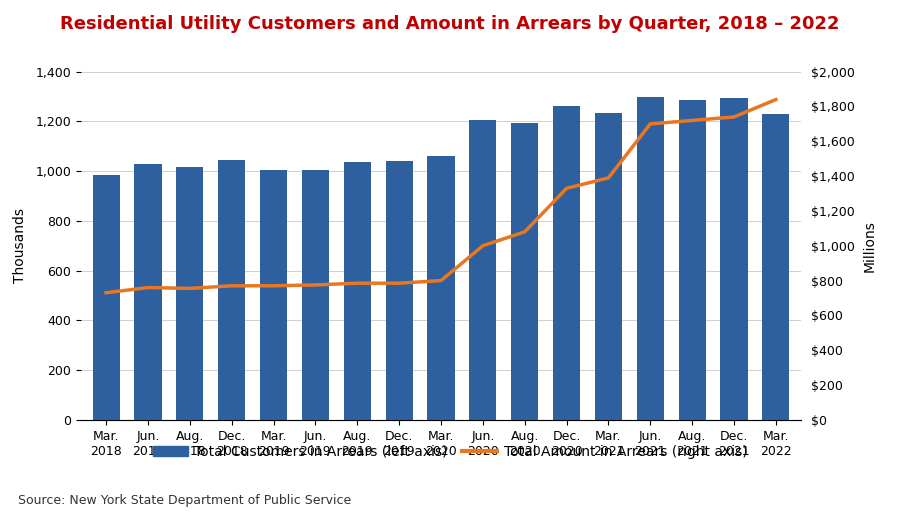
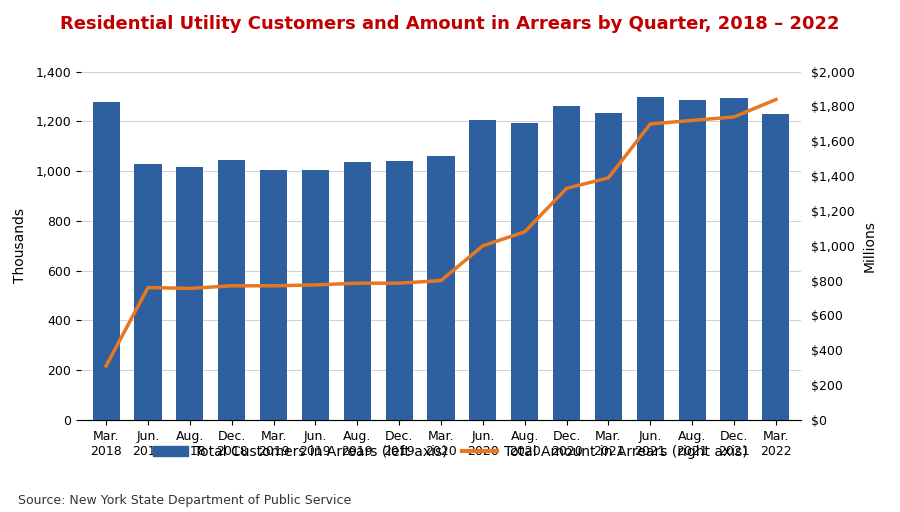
Total Customers in Arrears (left axis)/Mar. 2018: 985 -> 1,280
Total Amount in Arrears (right axis)/Mar. 2018: $730 -> $310
